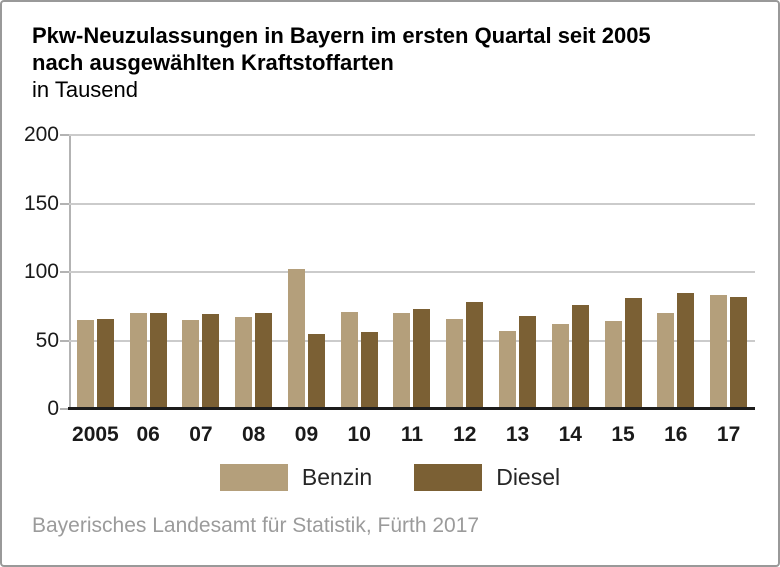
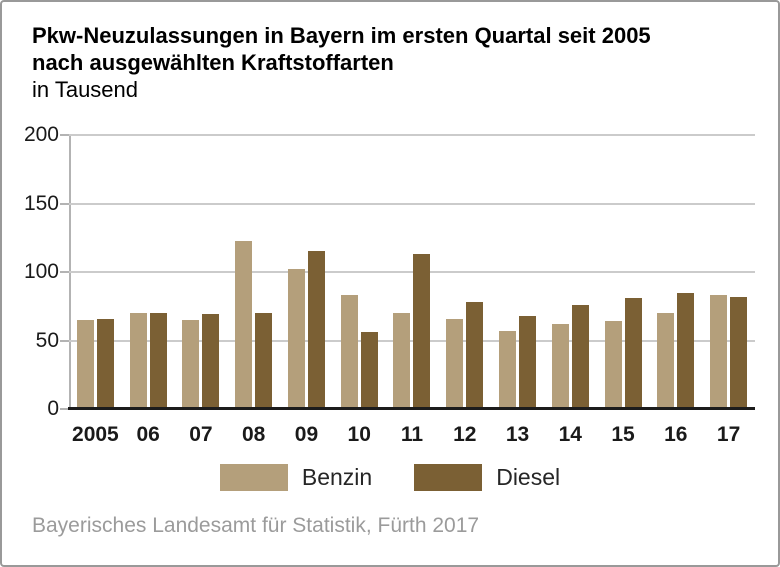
Benzin/08: 67 -> 123
Diesel/09: 55 -> 115
Benzin/10: 71 -> 83
Diesel/11: 73 -> 113
